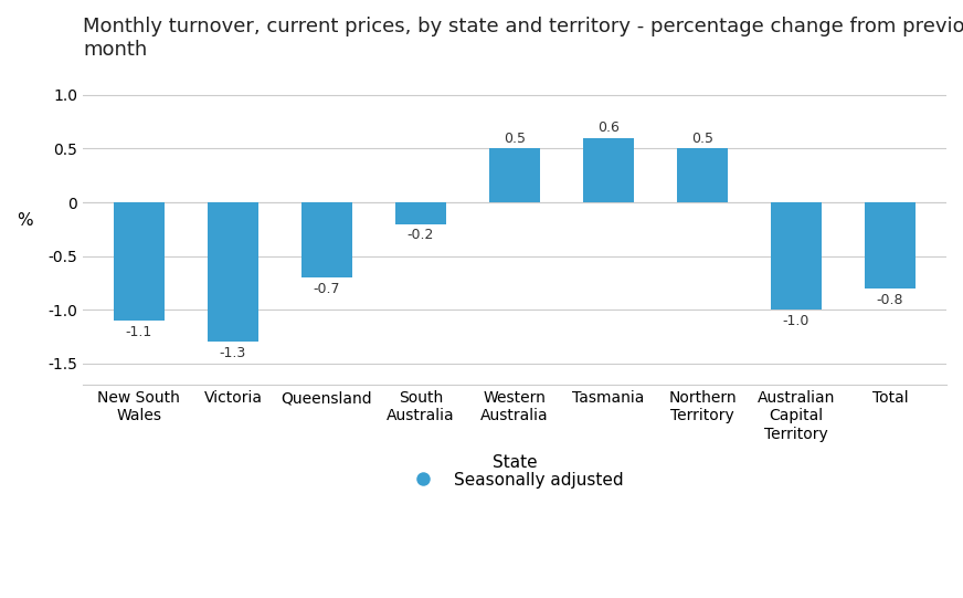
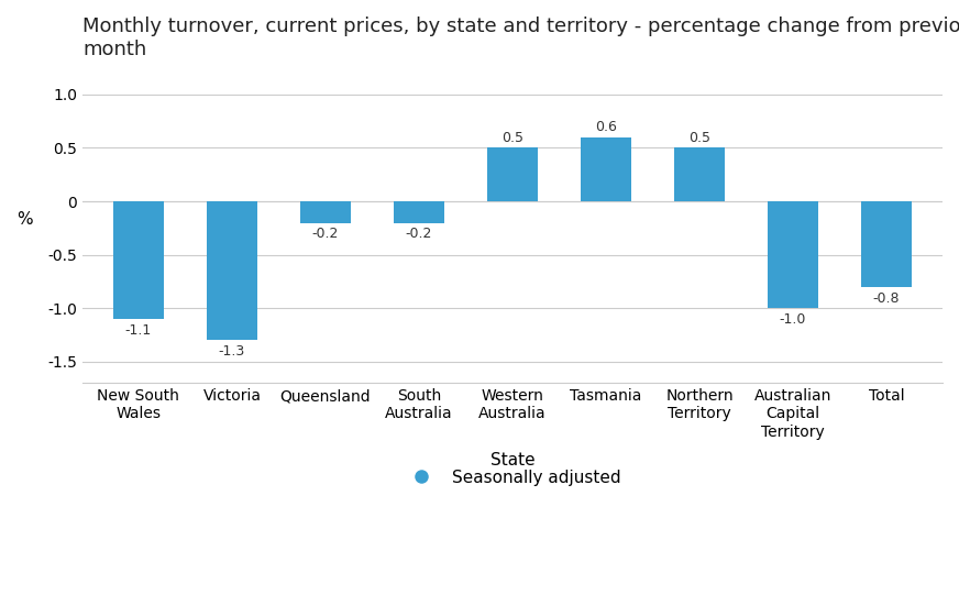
Queensland: -0.7 -> -0.2
